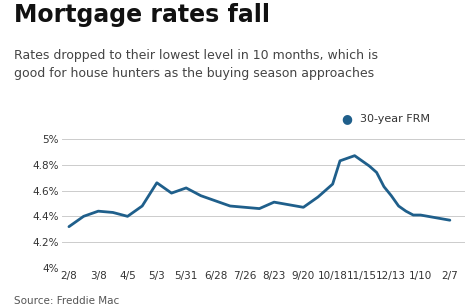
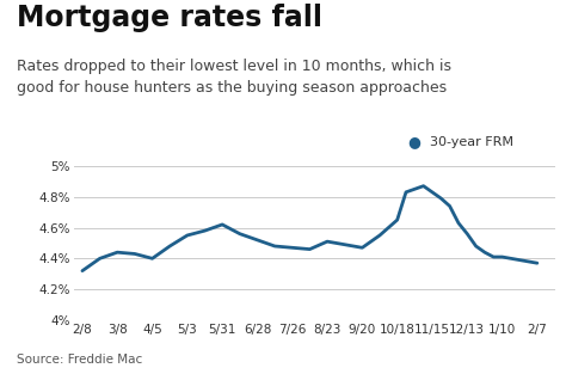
5/3: 4.66% -> 4.55%
